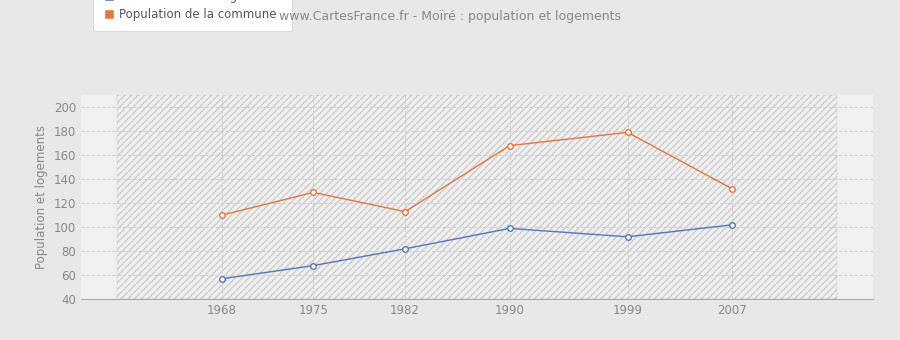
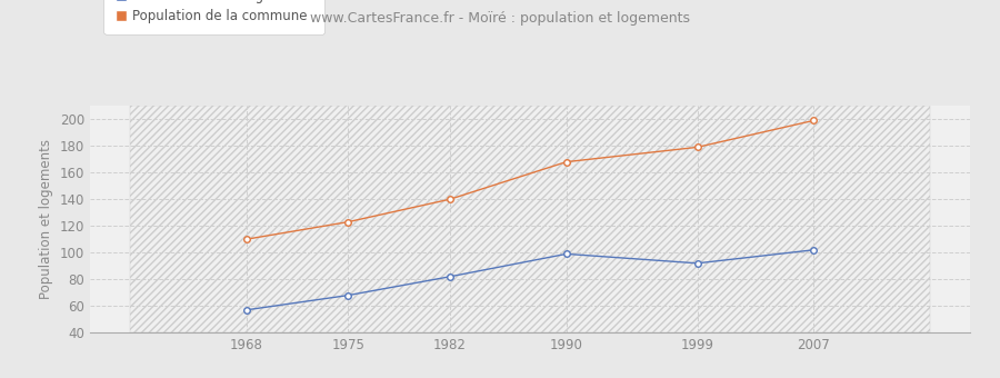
Population de la commune/1975: 129 -> 123
Population de la commune/1982: 113 -> 140
Population de la commune/2007: 132 -> 199
